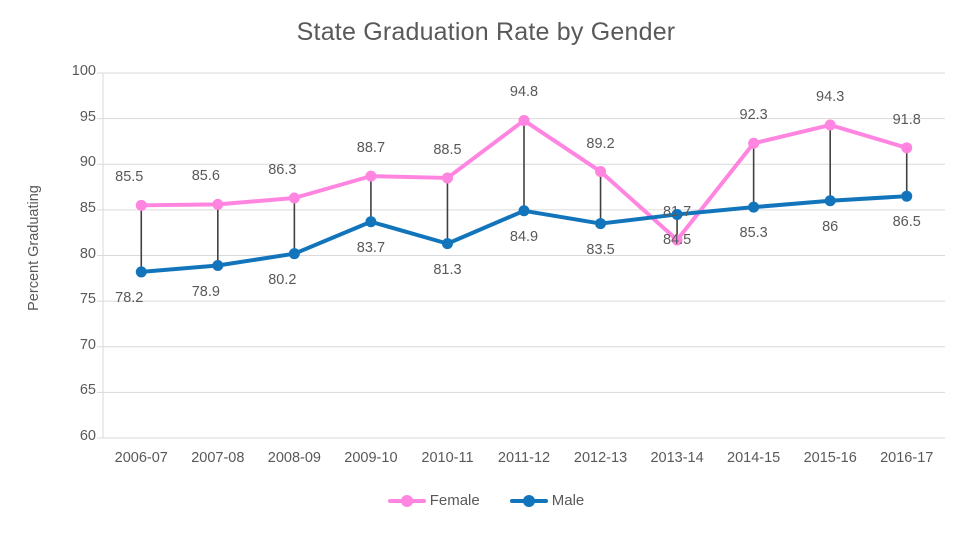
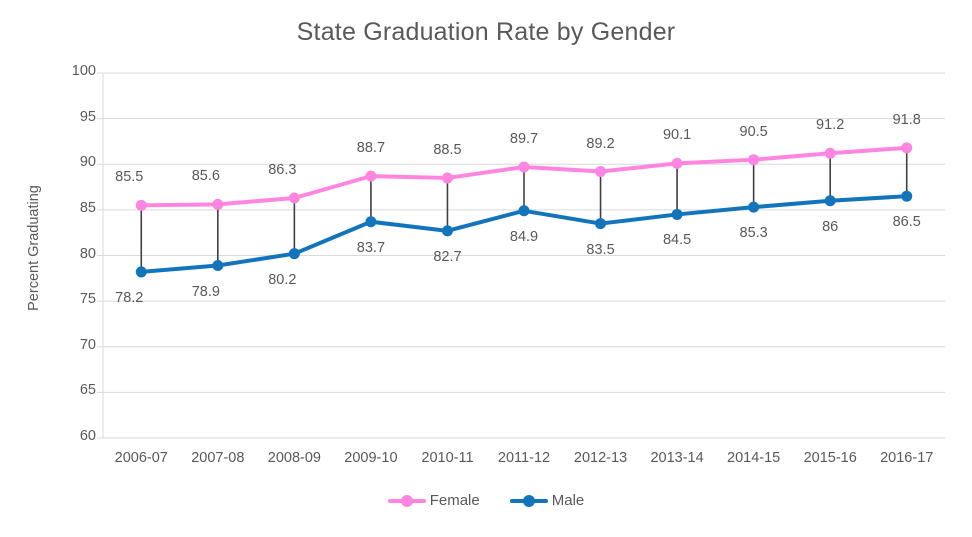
Male/2010-11: 81.3 -> 82.7
Female/2011-12: 94.8 -> 89.7
Female/2013-14: 81.7 -> 90.1
Female/2014-15: 92.3 -> 90.5
Female/2015-16: 94.3 -> 91.2
